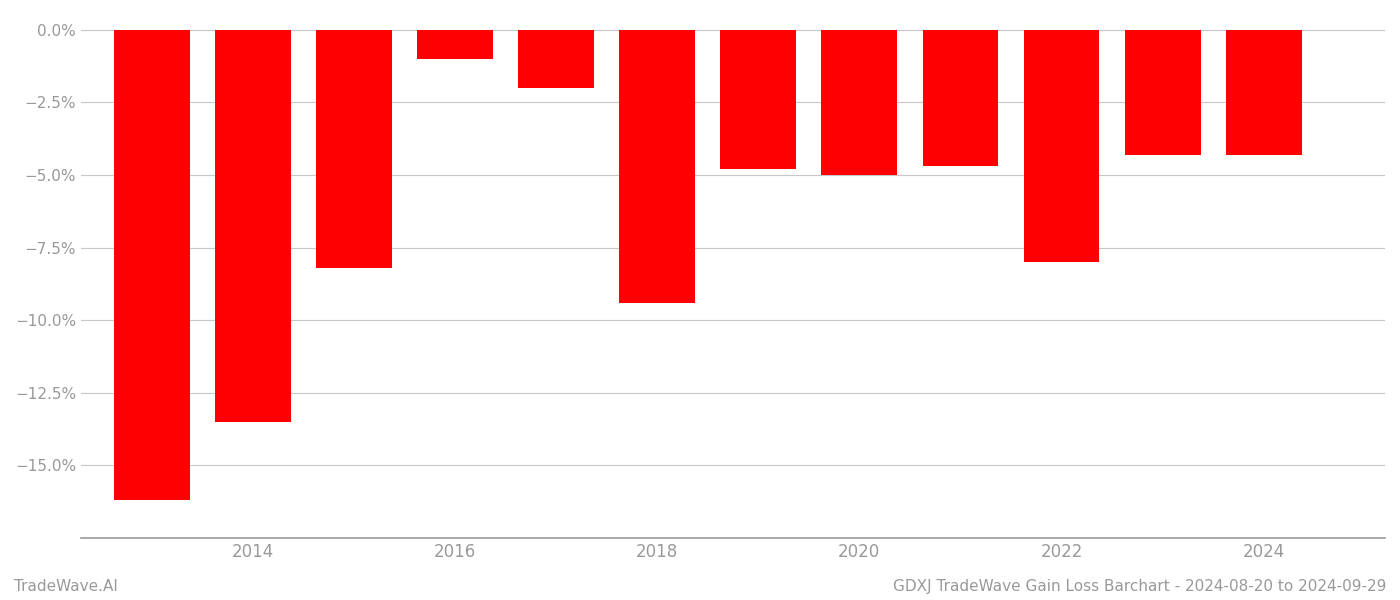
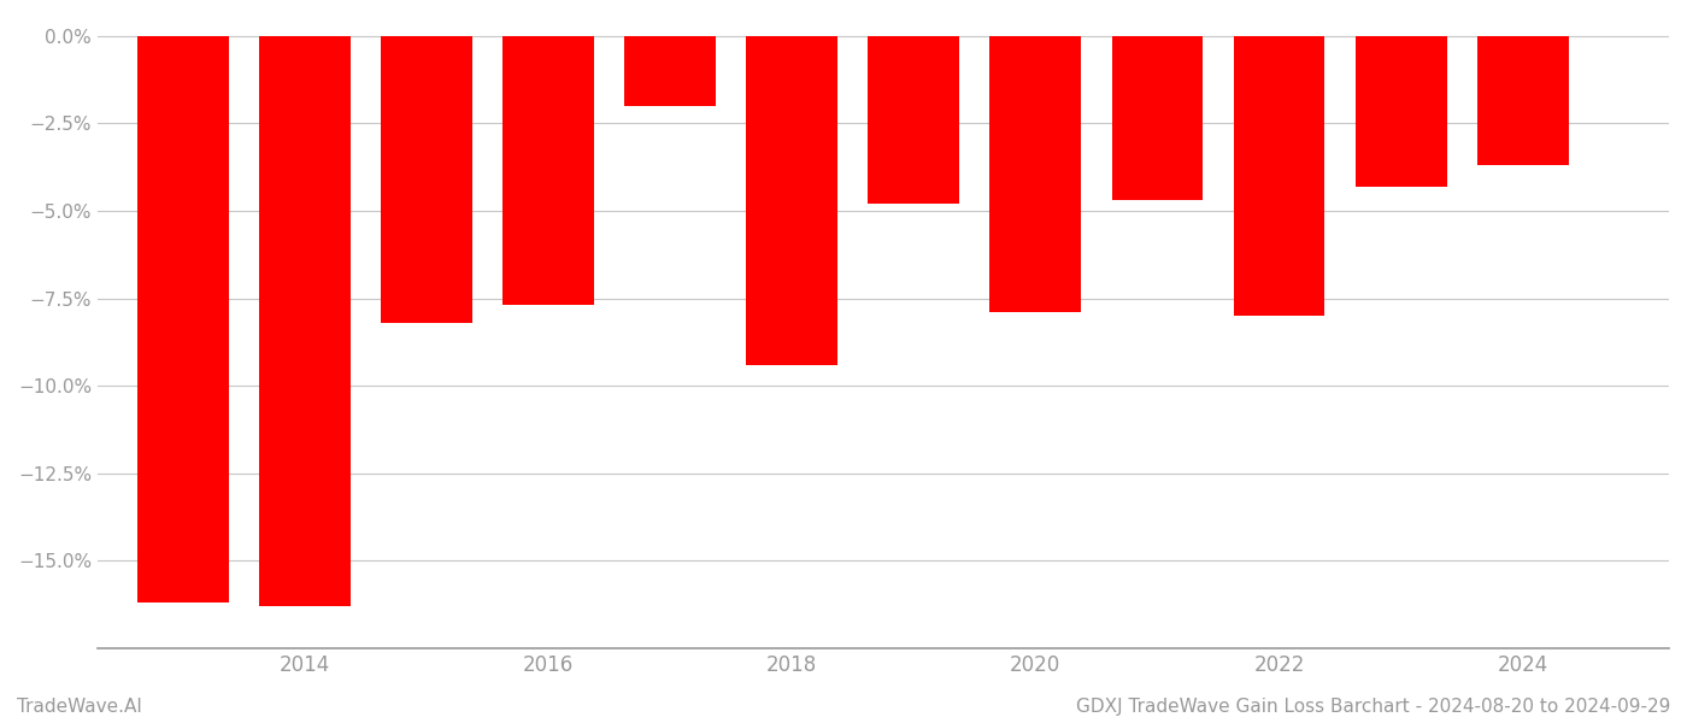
2014: -13.5% -> -16.3%
2016: -1.0% -> -7.7%
2020: -5.0% -> -7.9%
2024: -4.3% -> -3.7%
